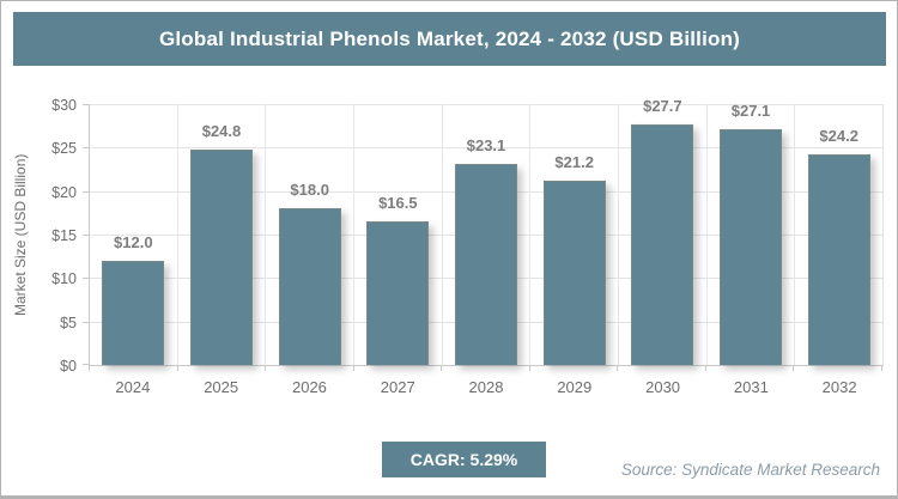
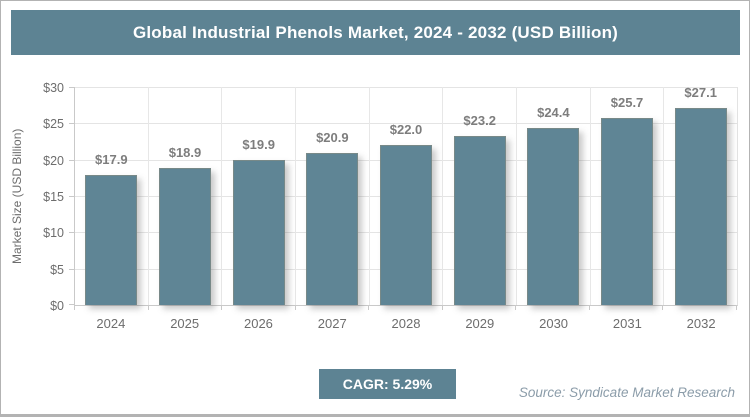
2024: $12.0 -> $17.9
2025: $24.8 -> $18.9
2026: $18.0 -> $19.9
2027: $16.5 -> $20.9
2028: $23.1 -> $22.0
2029: $21.2 -> $23.2
2030: $27.7 -> $24.4
2031: $27.1 -> $25.7
2032: $24.2 -> $27.1
